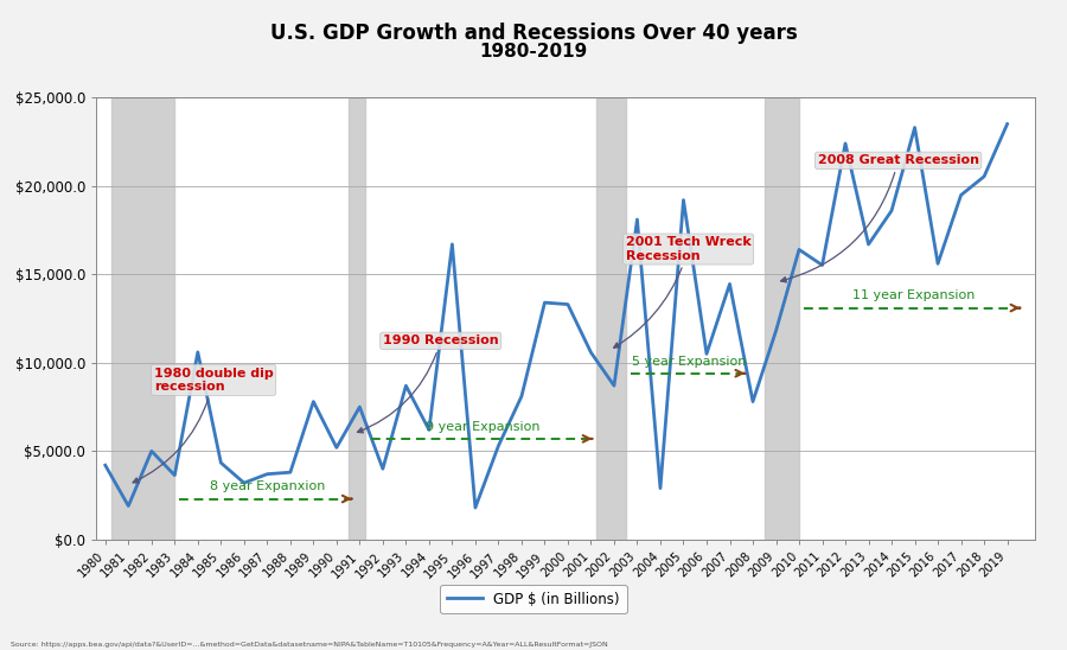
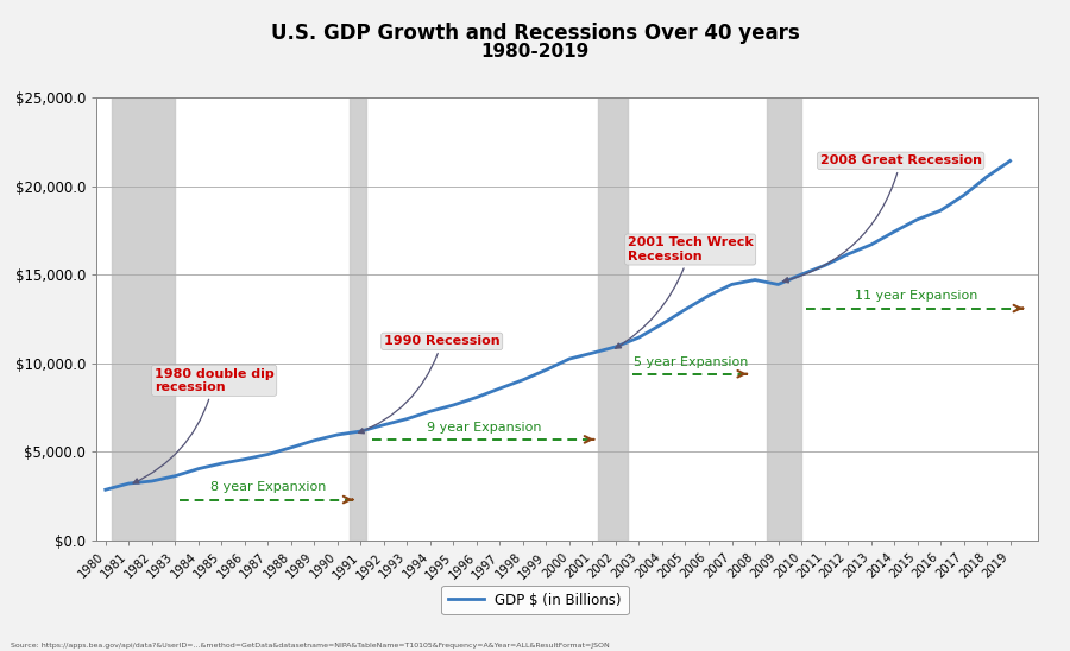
1980: $4,200 -> $2,900
1981: $1,900 -> $3,200
1982: $5,000 -> $3,300
1984: $10,600 -> $4,000
1986: $3,200 -> $4,600
1987: $3,700 -> $4,900
1988: $3,800 -> $5,200
1989: $7,800 -> $5,600
1990: $5,200 -> $6,000
1991: $7,500 -> $6,200
1992: $4,000 -> $6,500
1993: $8,700 -> $6,900
1994: $6,200 -> $7,300
1995: $16,700 -> $7,600
1996: $1,800 -> $8,100
1997: $5,300 -> $8,600
1998: $8,100 -> $9,100
1999: $13,400 -> $9,600
2000: $13,300 -> $10,300
2002: $8,700 -> $10,900
2003: $18,100 -> $11,500
2004: $2,900 -> $12,200
2005: $19,200 -> $13,000
2006: $10,500 -> $13,800
2008: $7,800 -> $14,700
2009: $11,800 -> $14,400
2010: $16,400 -> $15,000
2012: $22,400 -> $16,200
2014: $18,600 -> $17,400
2015: $23,300 -> $18,100
2016: $15,600 -> $18,600
2019: $23,500 -> $21,400
